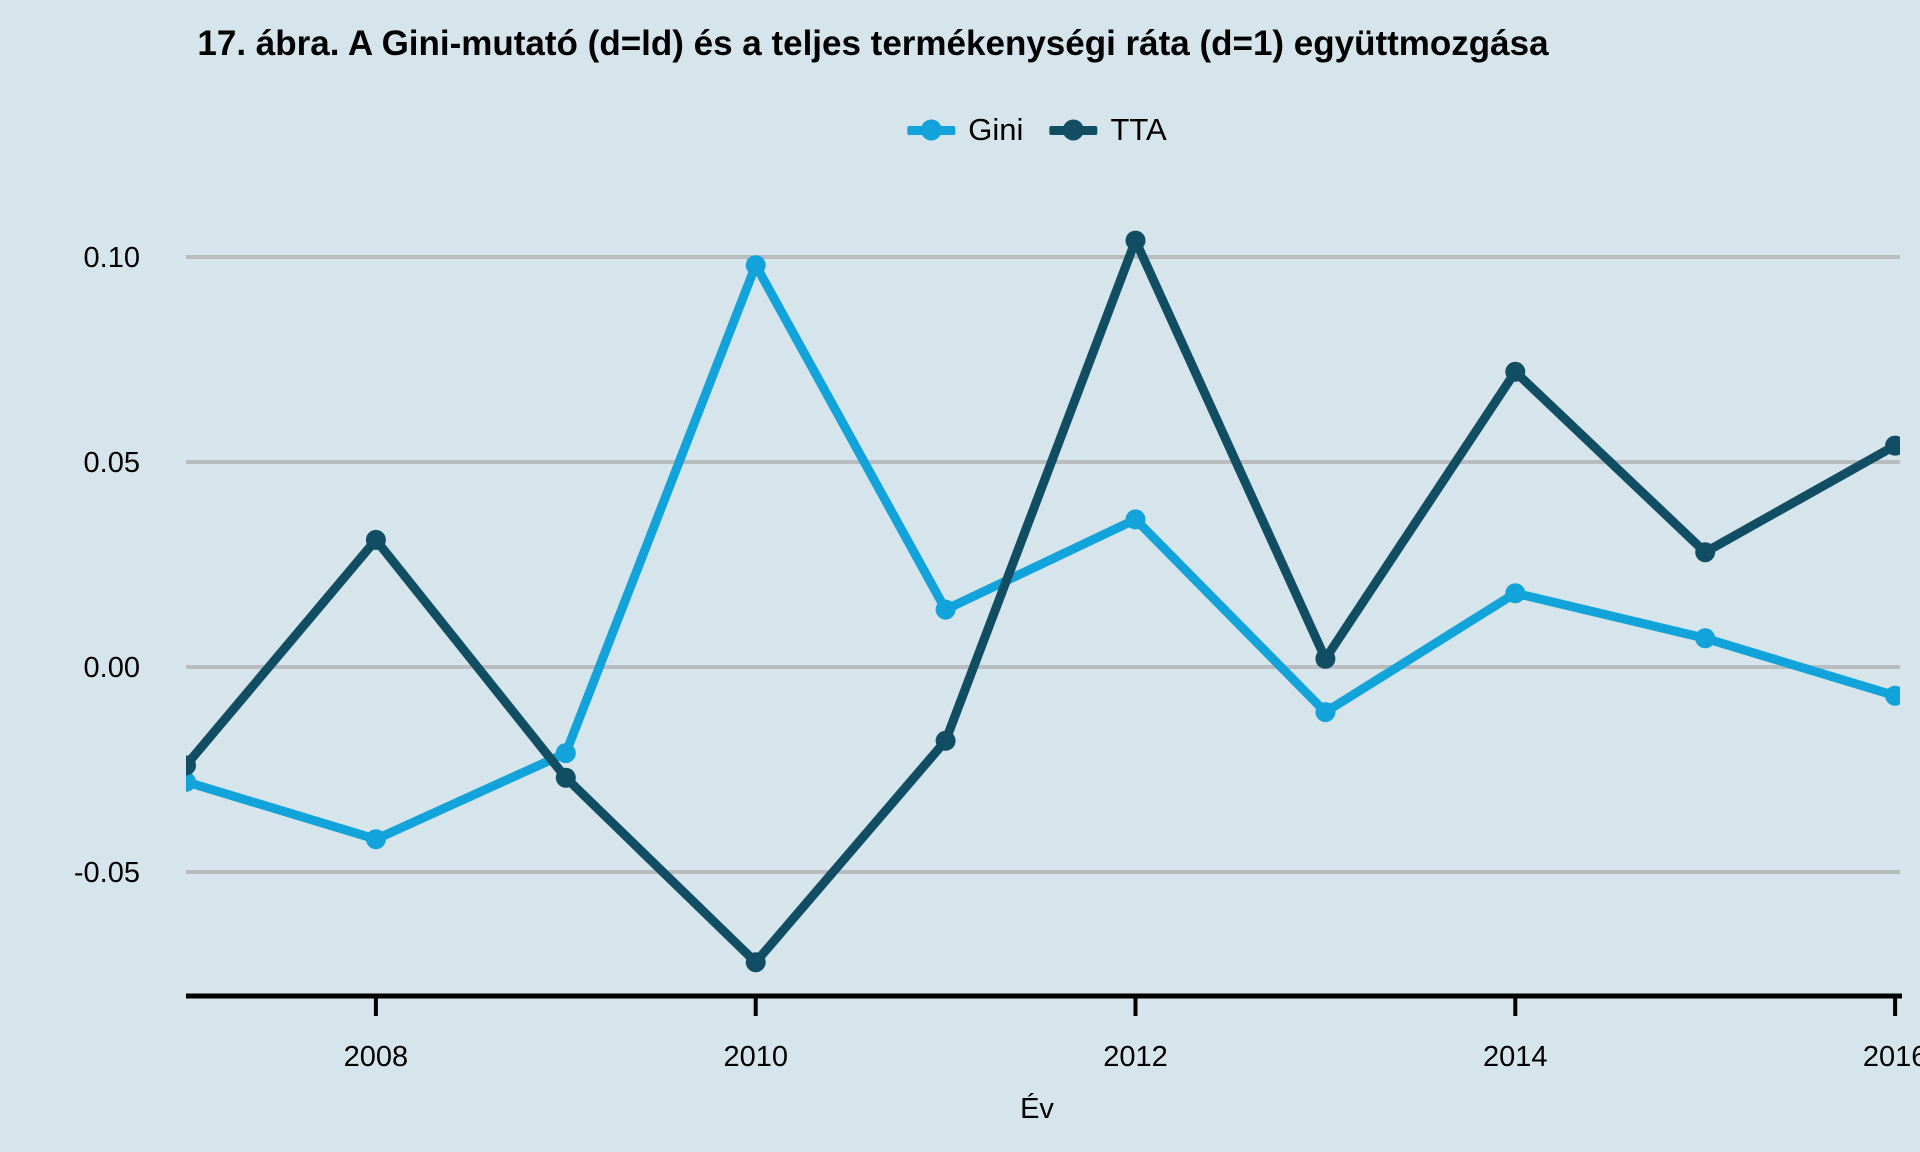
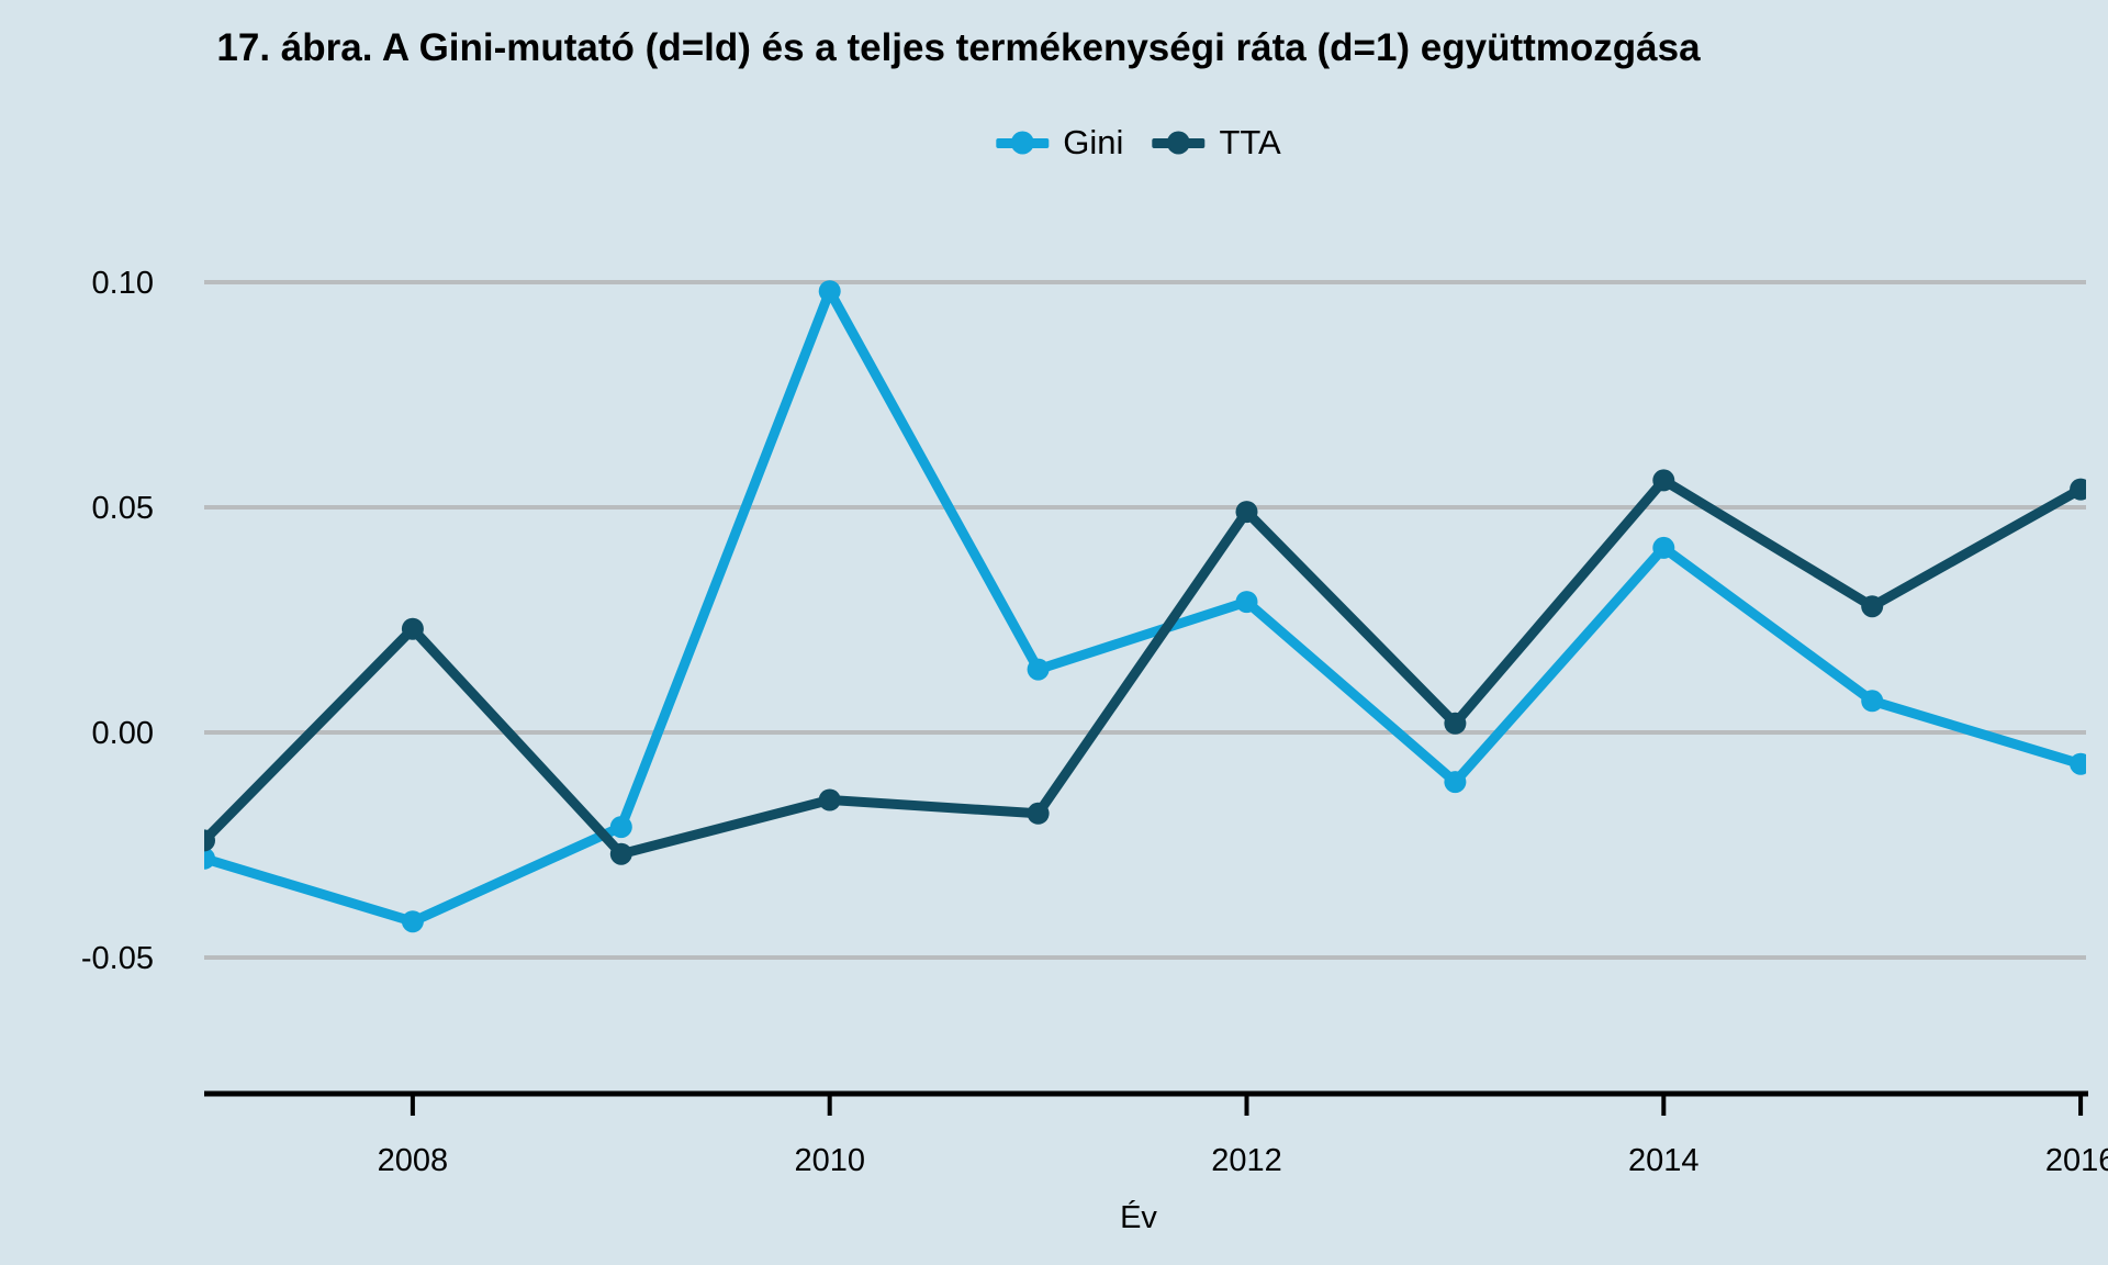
TTA/2008: 0.031 -> 0.023
TTA/2010: -0.072 -> -0.015
Gini/2012: 0.036 -> 0.029
TTA/2012: 0.104 -> 0.049
Gini/2014: 0.018 -> 0.041
TTA/2014: 0.072 -> 0.056
